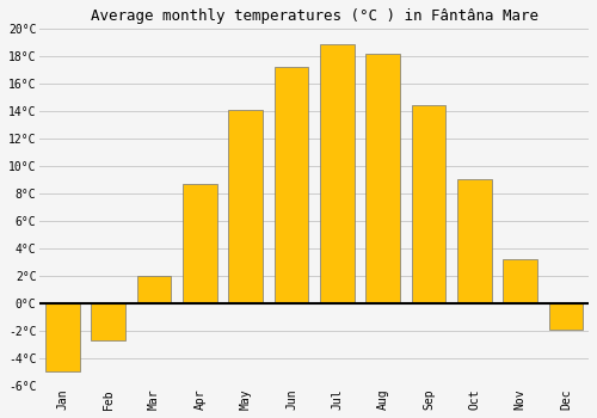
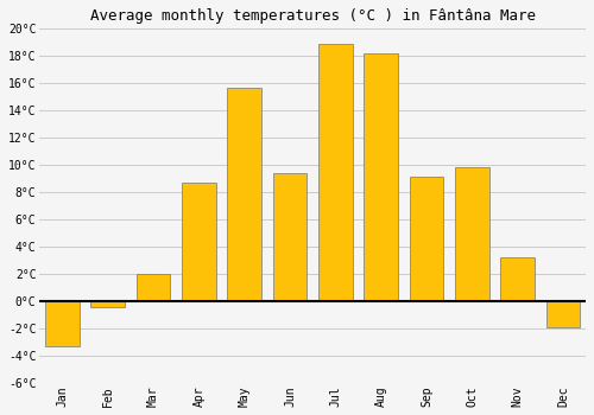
Jan: -5.0°C -> -3.3°C
Feb: -2.7°C -> -0.5°C
May: 14.1°C -> 15.6°C
Jun: 17.2°C -> 9.4°C
Sep: 14.4°C -> 9.1°C
Oct: 9.0°C -> 9.8°C
